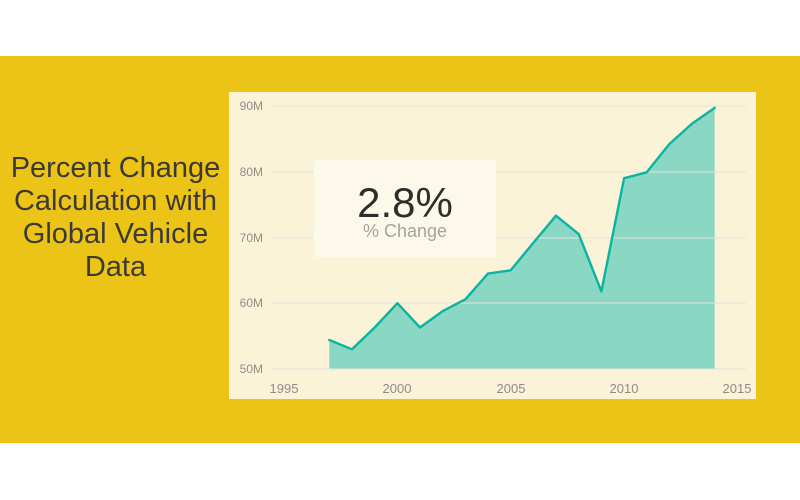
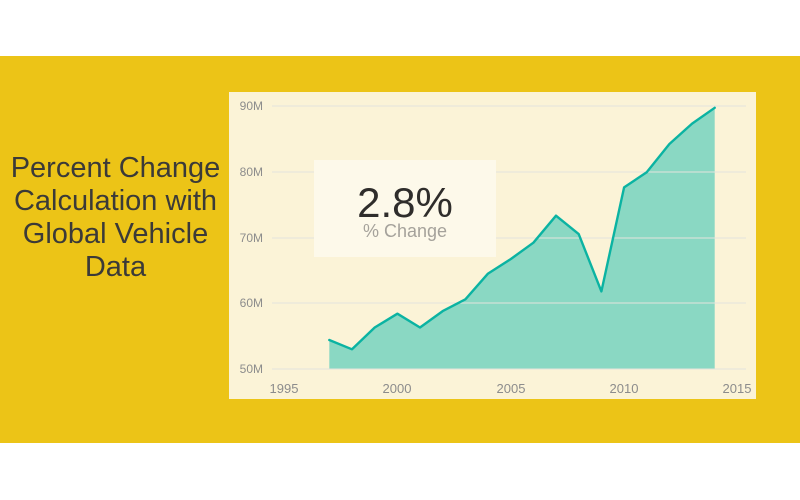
2000: 60M -> 58M
2005: 65M -> 67M
2010: 79M -> 78M
